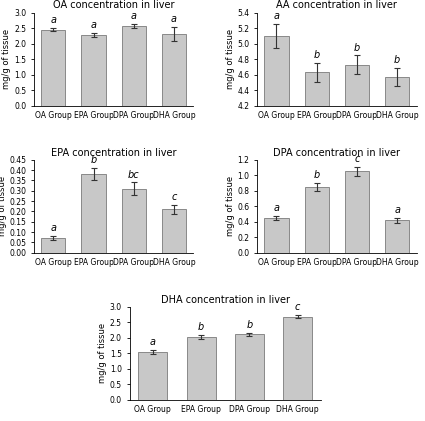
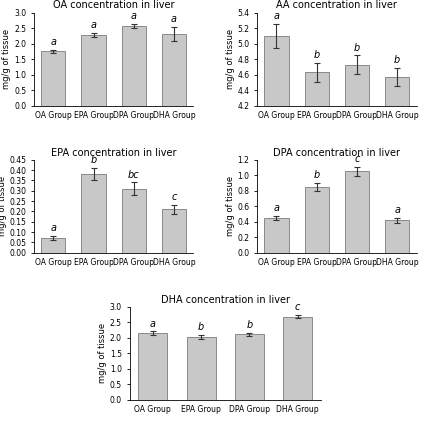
OA concentration in liver/OA Group: 2.45 -> 1.75
DHA concentration in liver/OA Group: 1.55 -> 2.15
